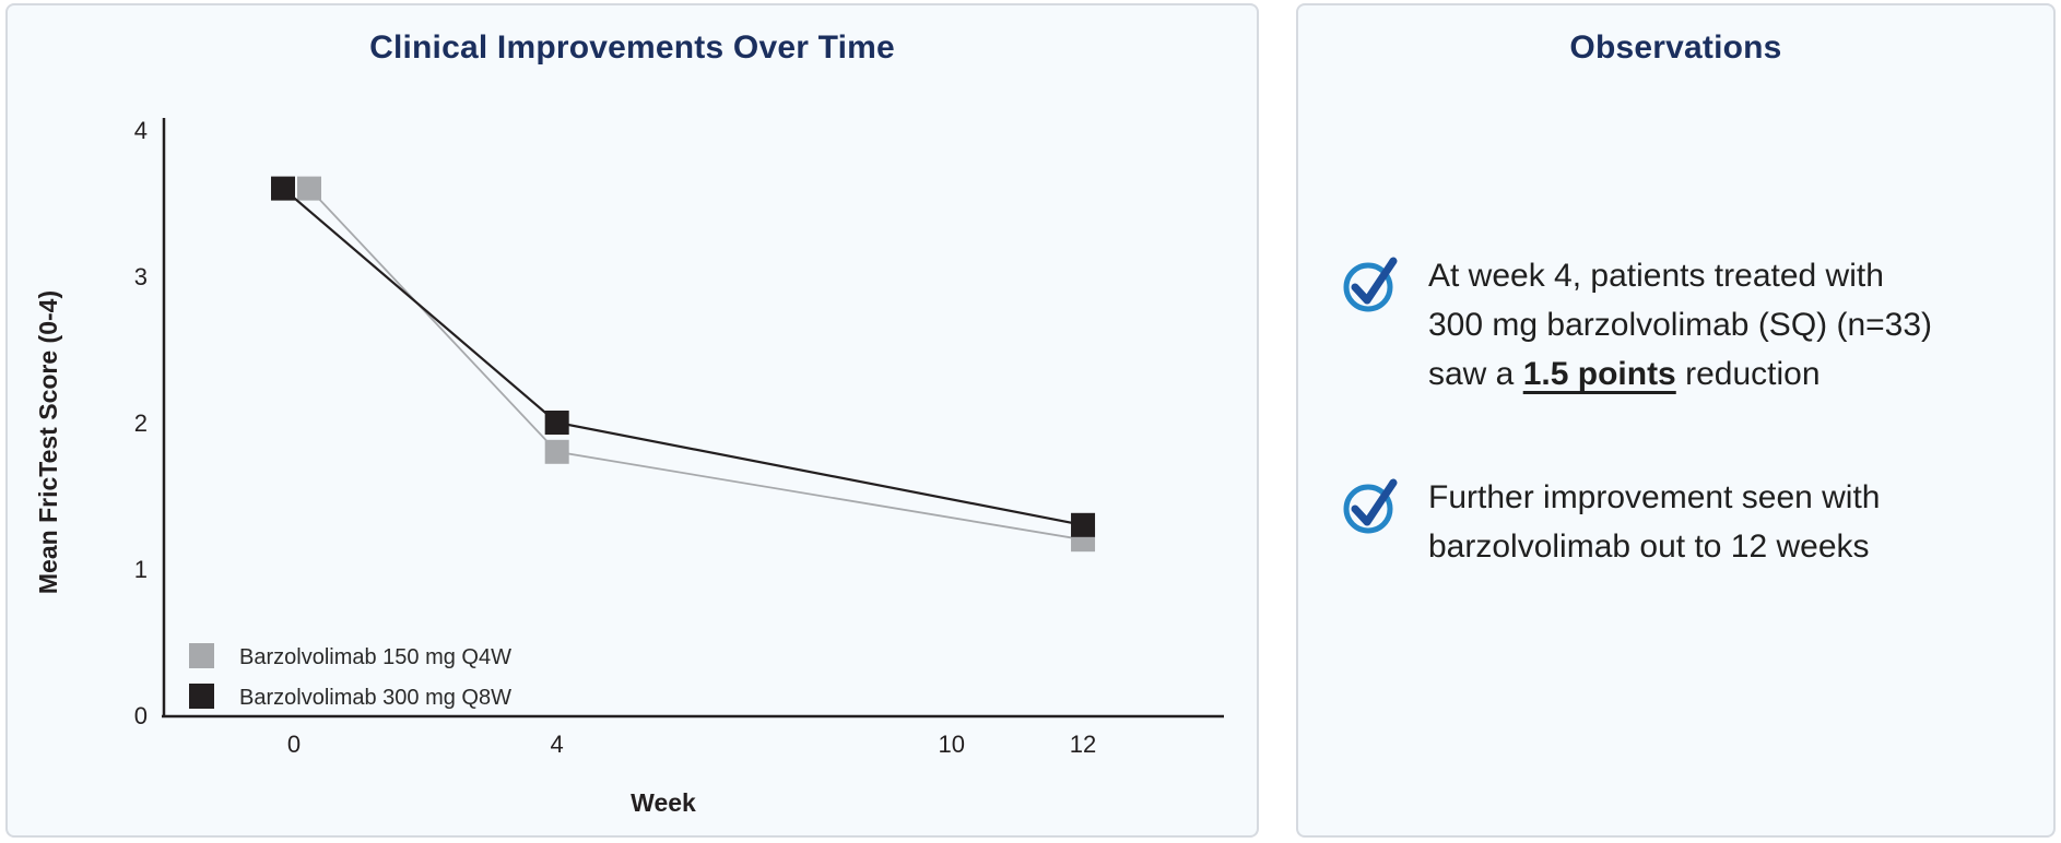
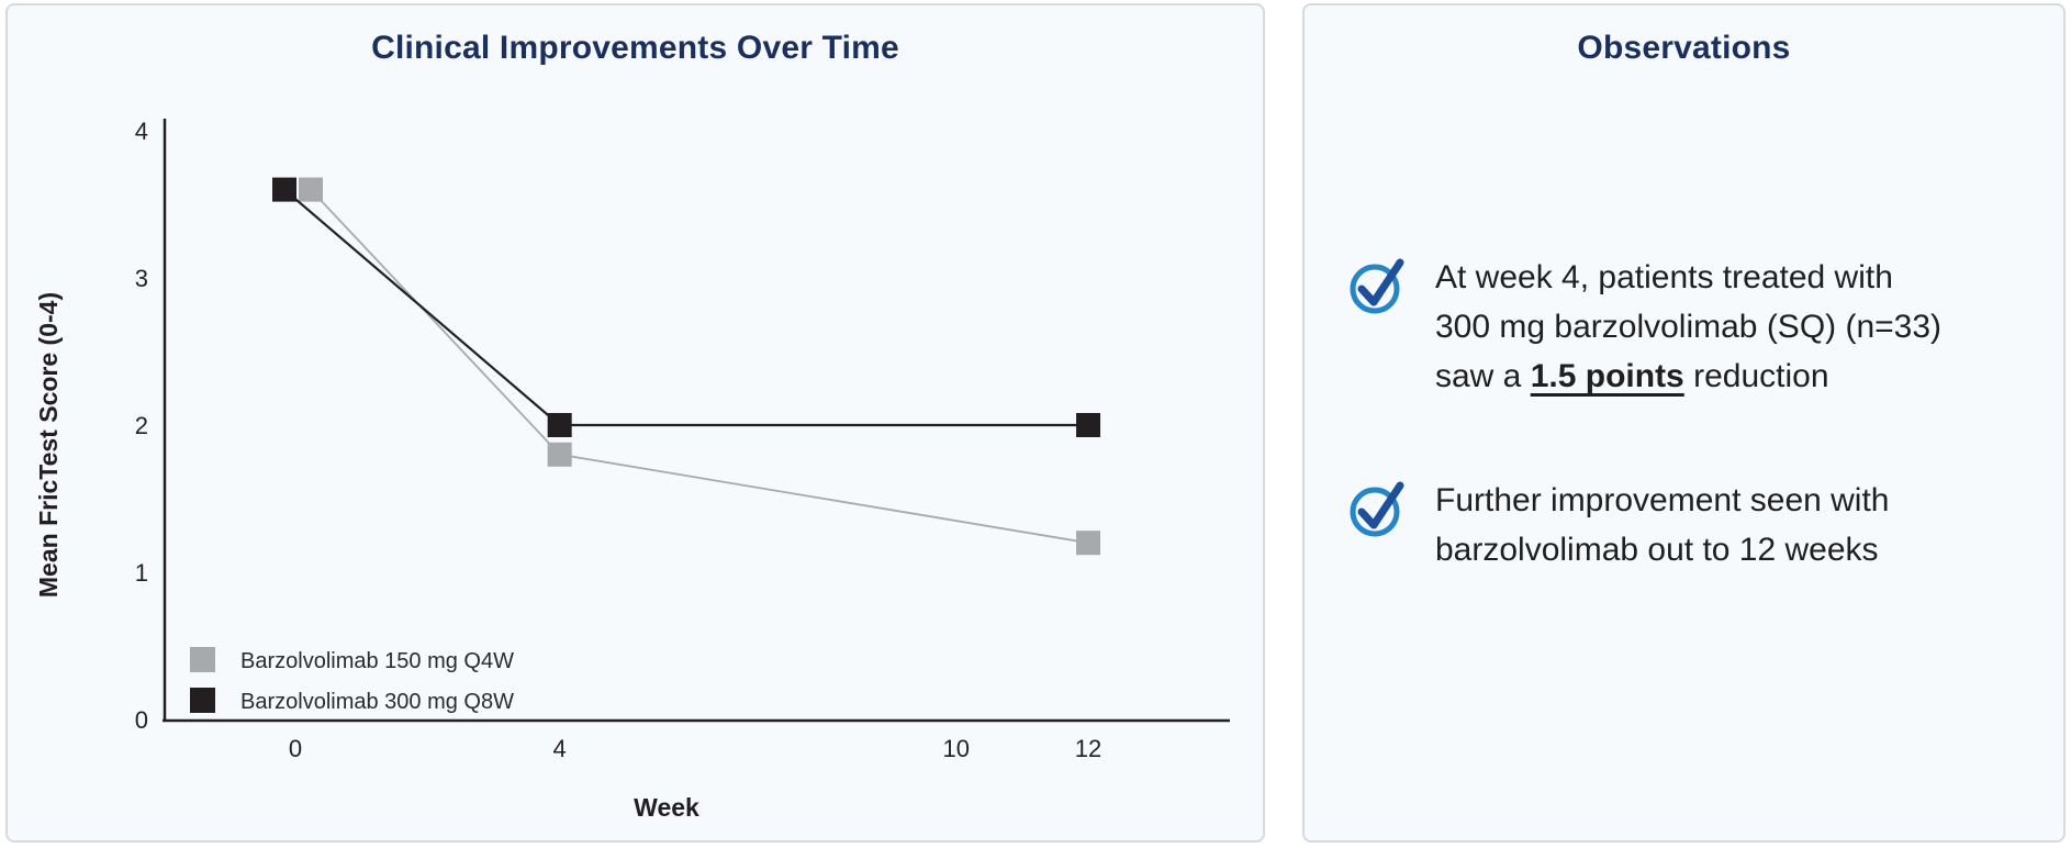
Barzolvolimab 300 mg Q8W/12: 1.3 -> 2.0
